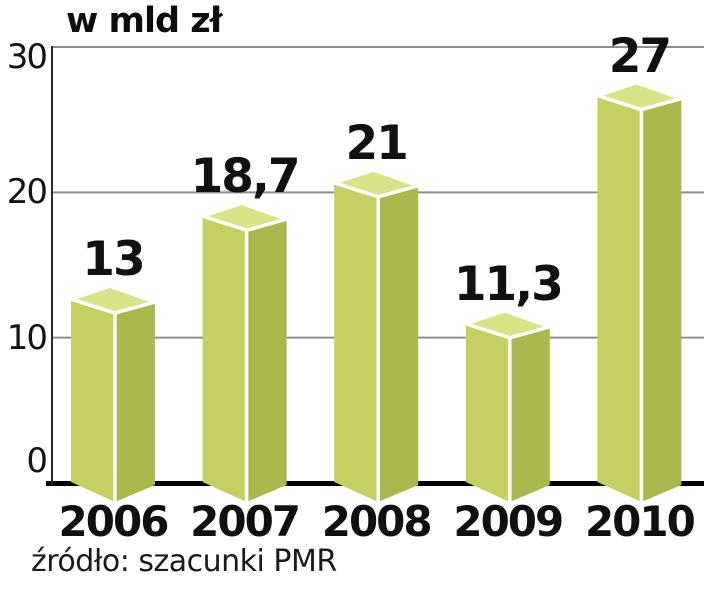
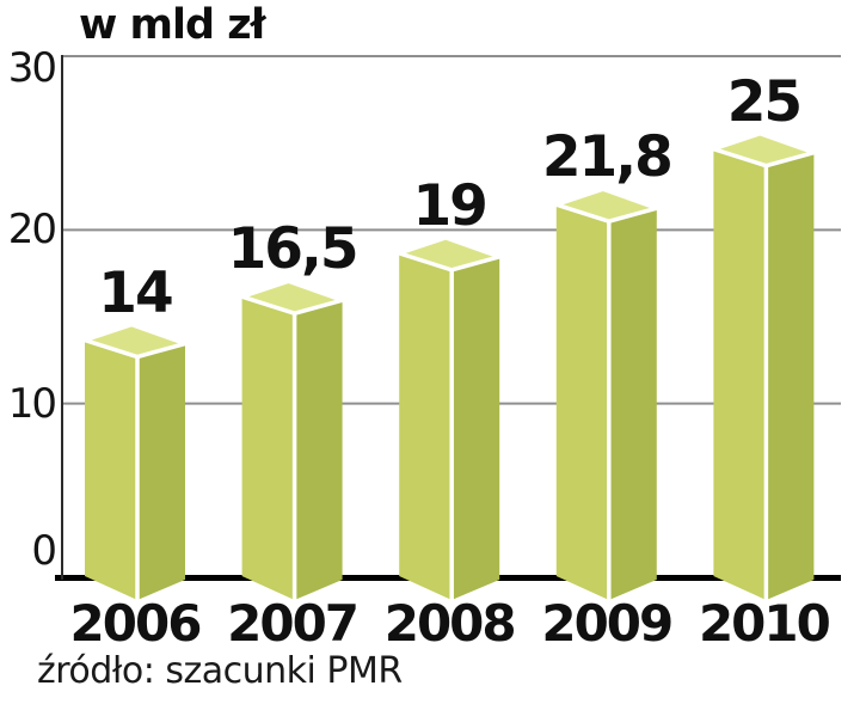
2006: 13 -> 14
2007: 18,7 -> 16,5
2008: 21 -> 19
2009: 11,3 -> 21,8
2010: 27 -> 25
